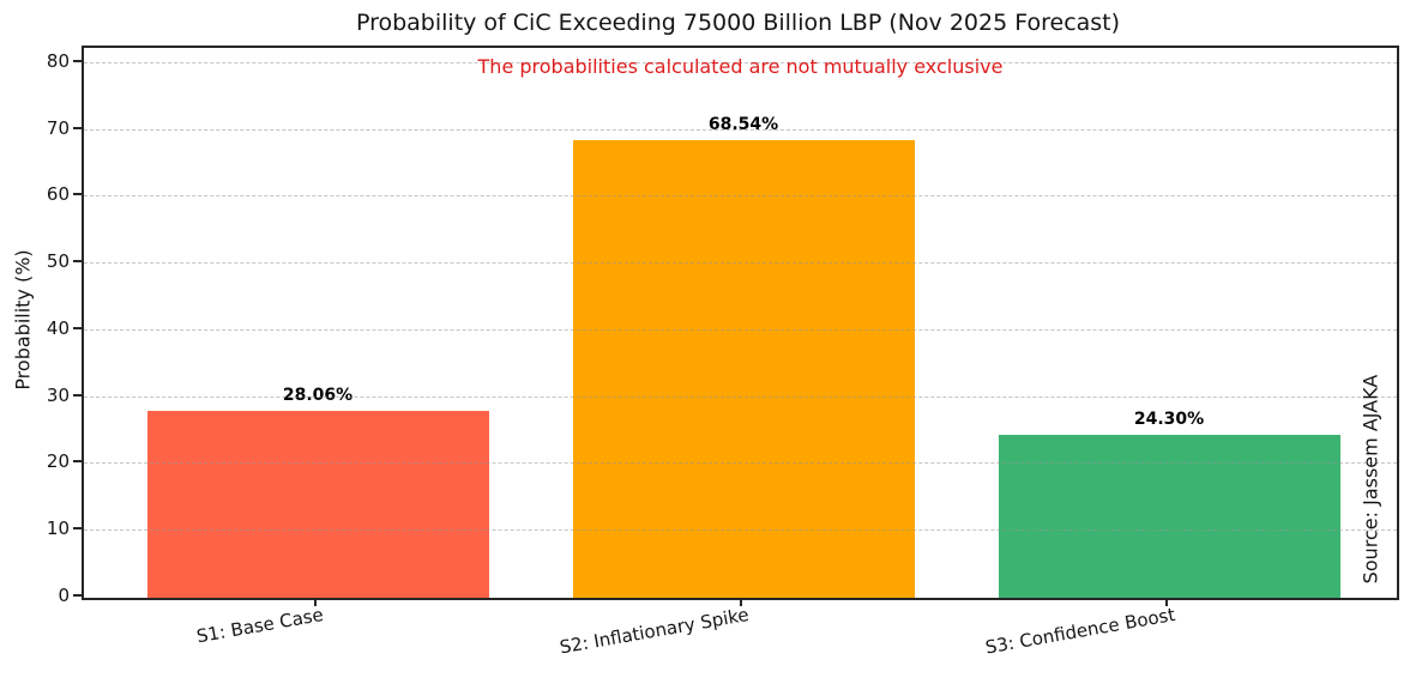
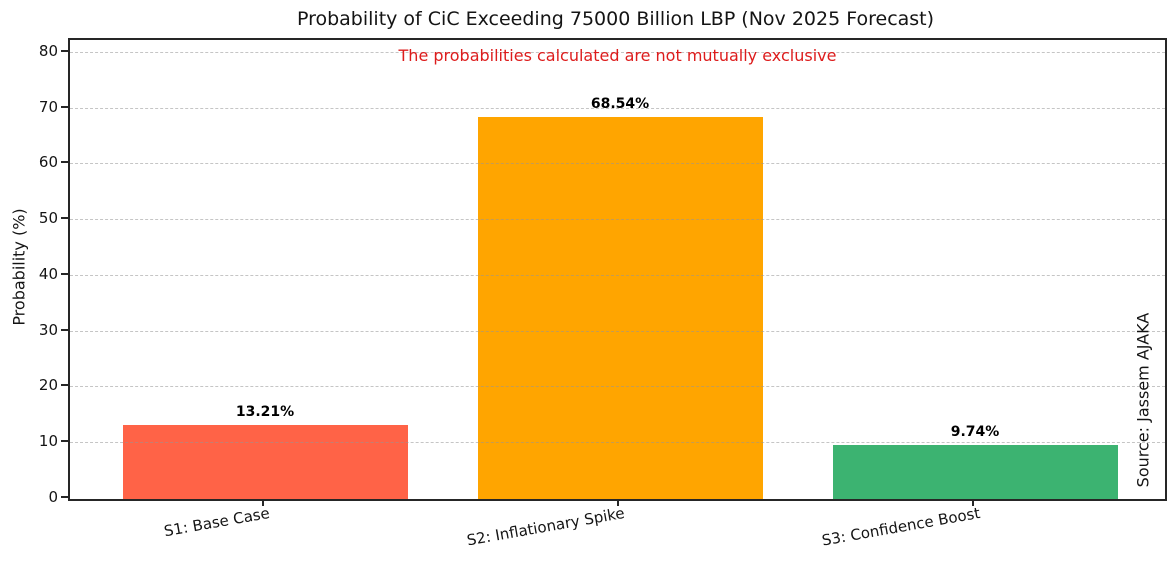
S1: Base Case: 28.06% -> 13.21%
S3: Confidence Boost: 24.30% -> 9.74%
